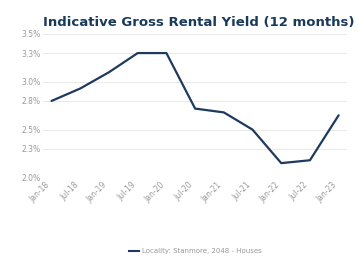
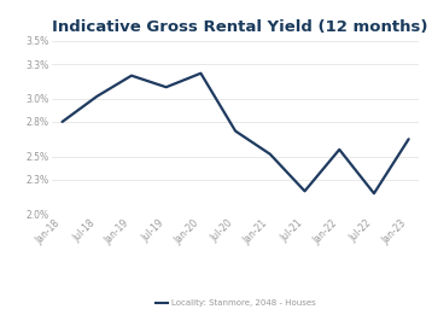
Jul-18: 2.93% -> 3.02%
Jan-19: 3.10% -> 3.20%
Jul-19: 3.30% -> 3.10%
Jan-20: 3.30% -> 3.22%
Jan-21: 2.68% -> 2.52%
Jul-21: 2.50% -> 2.20%
Jan-22: 2.15% -> 2.56%
